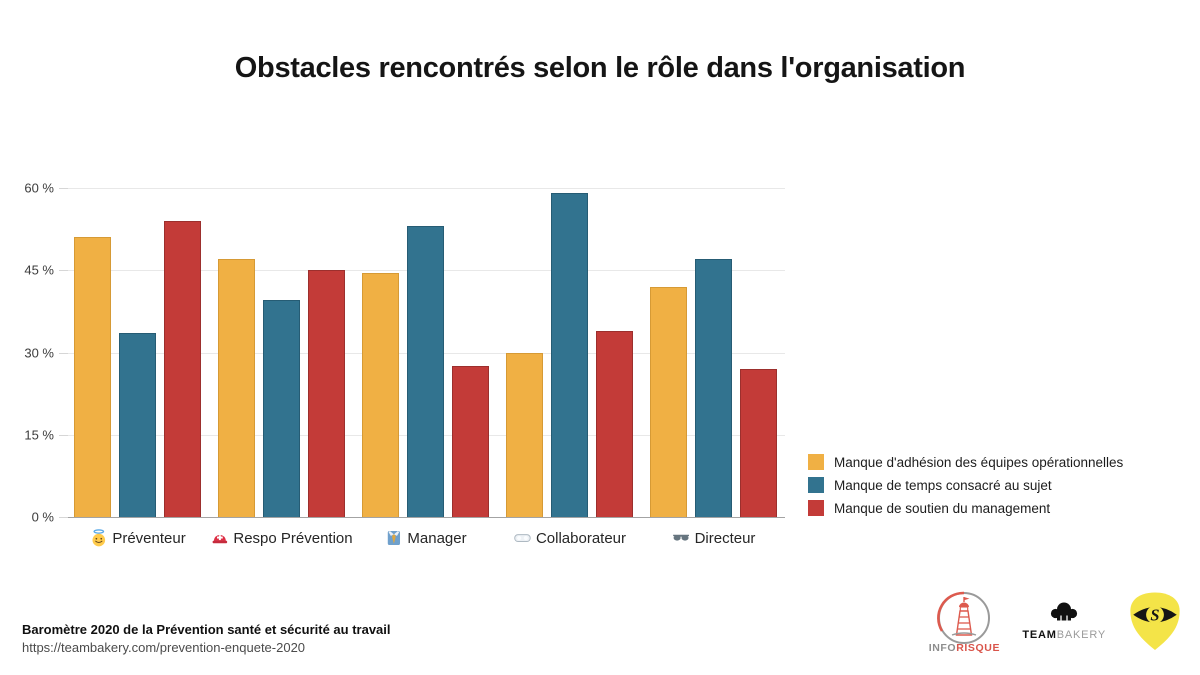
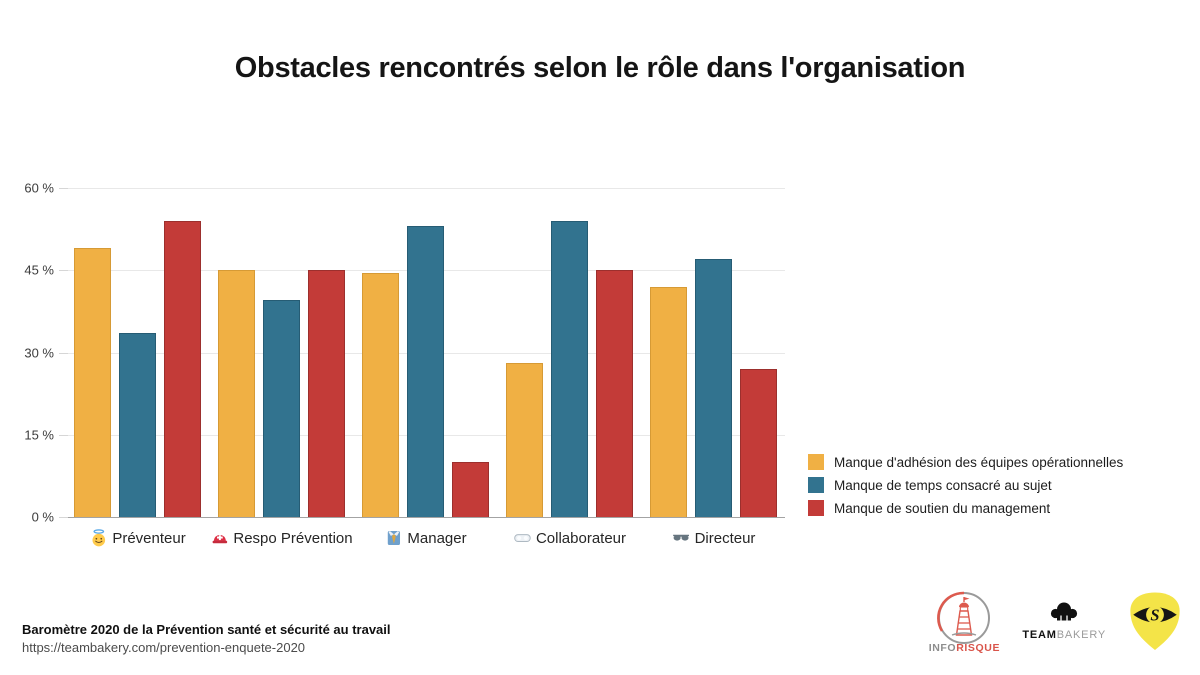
Manque d'adhésion des équipes opérationnelles/Préventeur: 51% -> 49%
Manque d'adhésion des équipes opérationnelles/Respo Prévention: 47% -> 45%
Manque de soutien du management/Manager: 28% -> 10%
Manque d'adhésion des équipes opérationnelles/Collaborateur: 30% -> 28%
Manque de temps consacré au sujet/Collaborateur: 59% -> 54%
Manque de soutien du management/Collaborateur: 34% -> 45%
